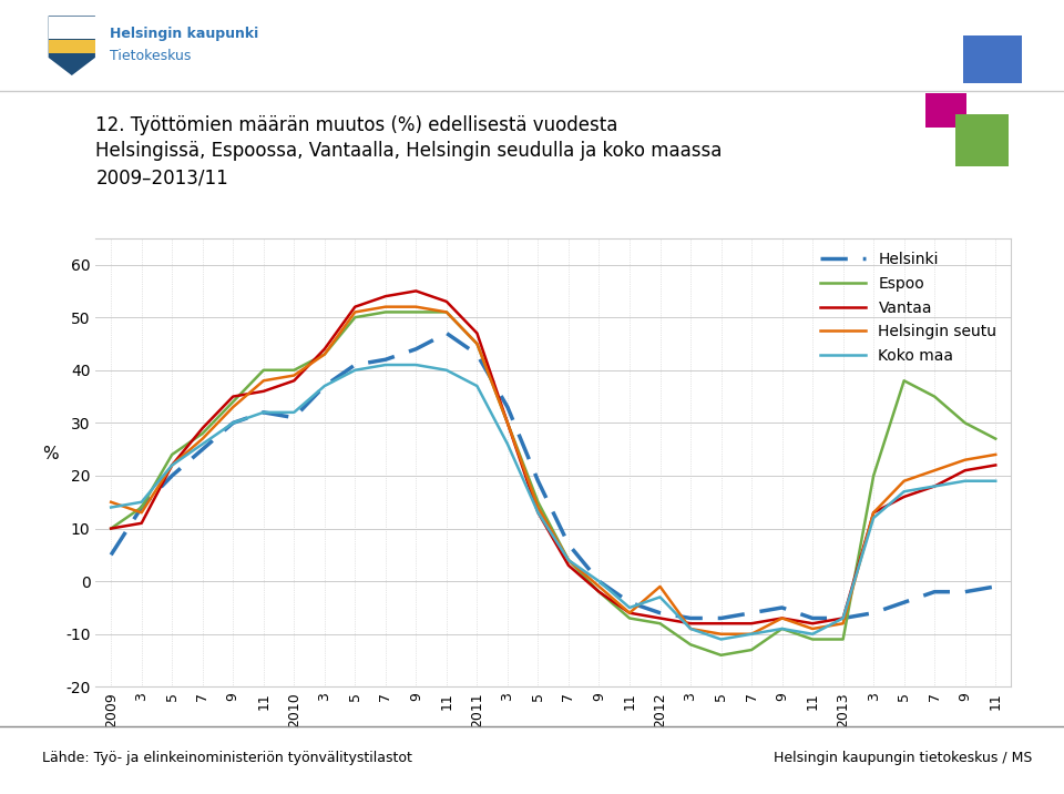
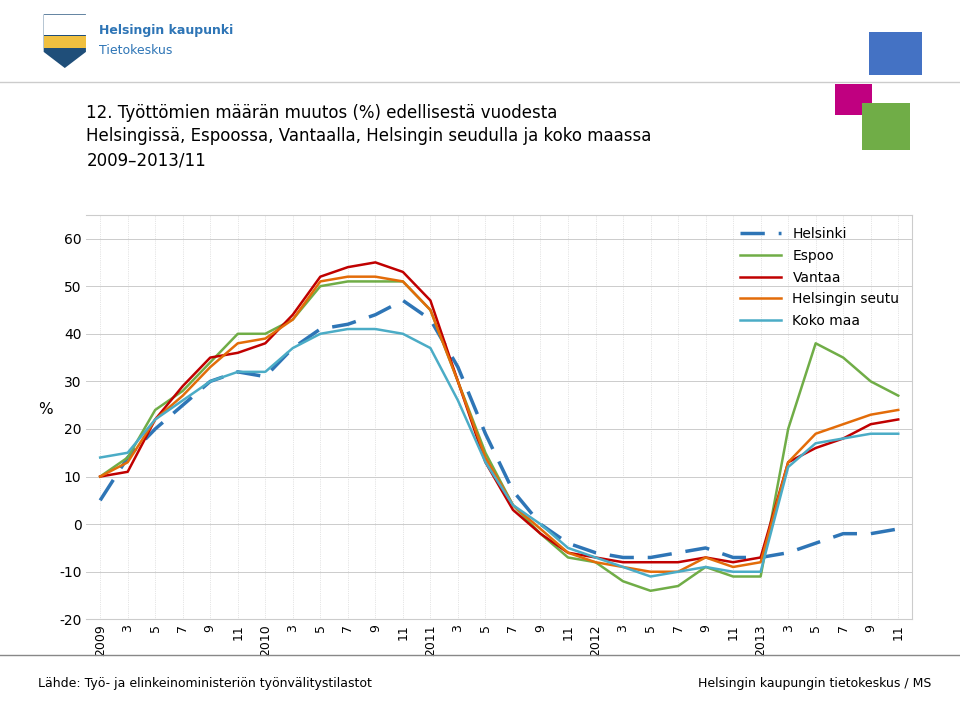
Helsingin seutu/2009: 15 -> 10
Helsingin seutu/2012: -1 -> -8
Koko maa/2012: -3 -> -7
Koko maa/2013: -7 -> -10
